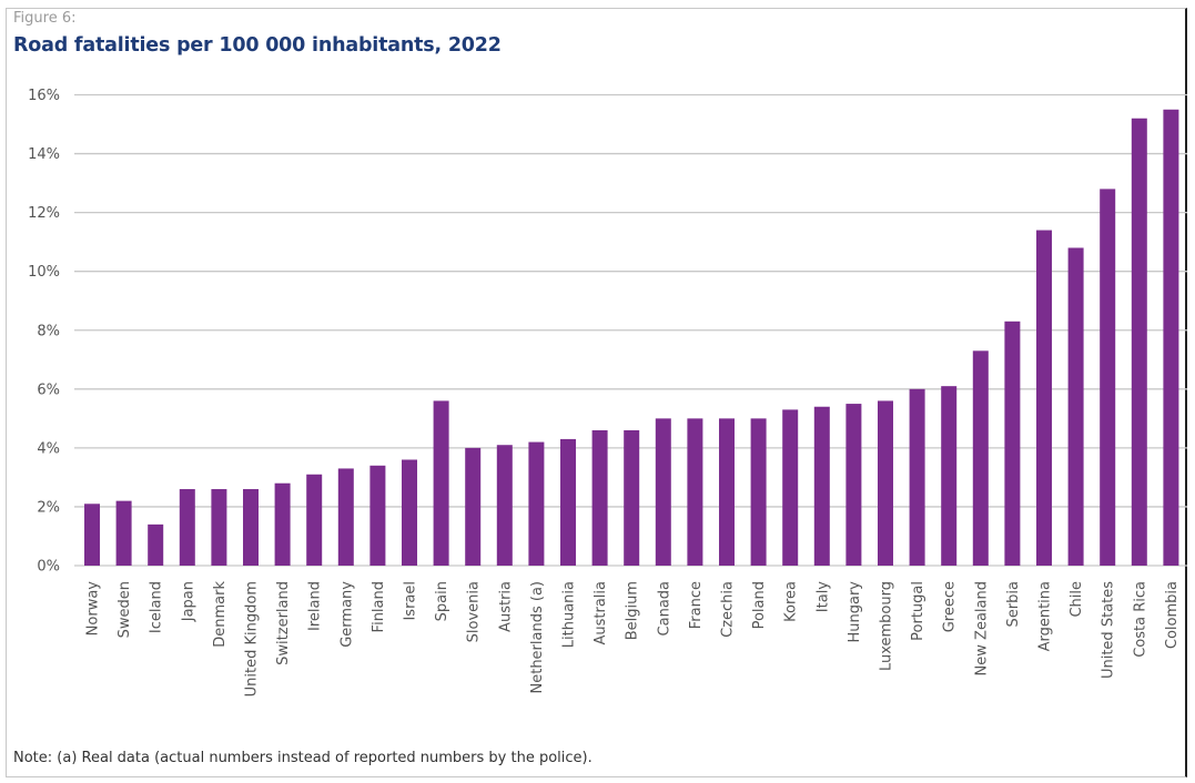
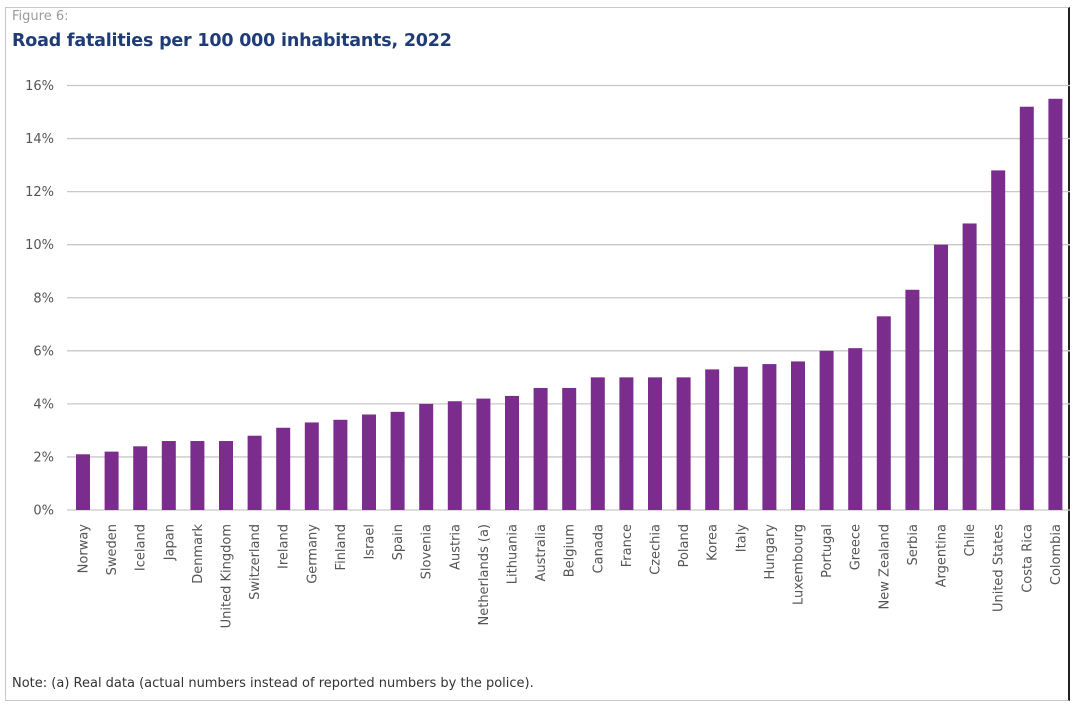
Iceland: 1.4% -> 2.4%
Spain: 5.6% -> 3.7%
Argentina: 11.4% -> 10.0%
